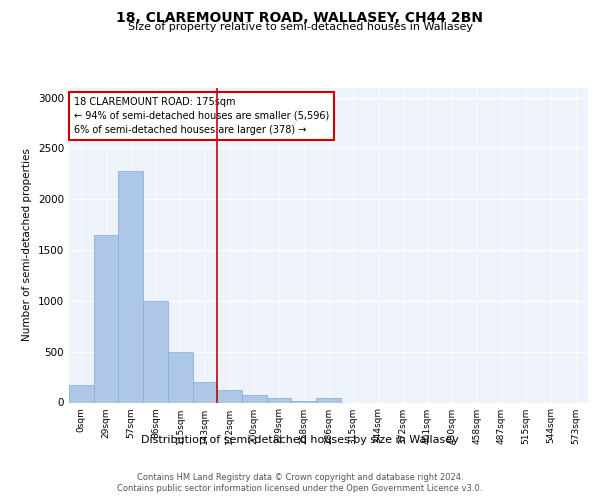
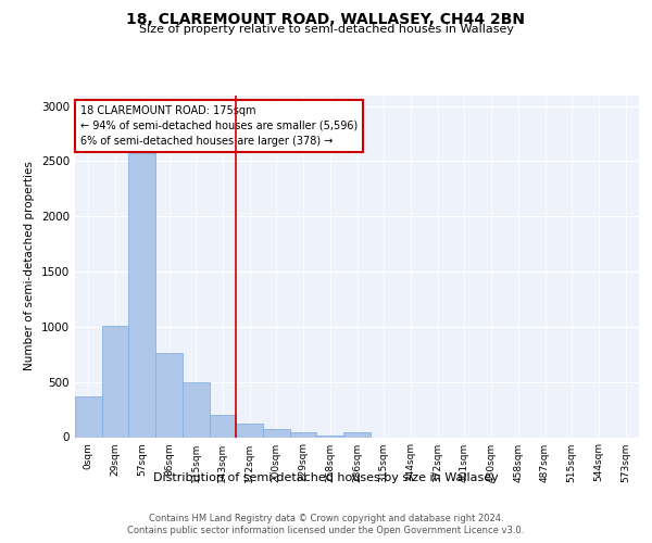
0sqm: 180 -> 370
29sqm: 1650 -> 1010
57sqm: 2280 -> 2570
86sqm: 1000 -> 760
